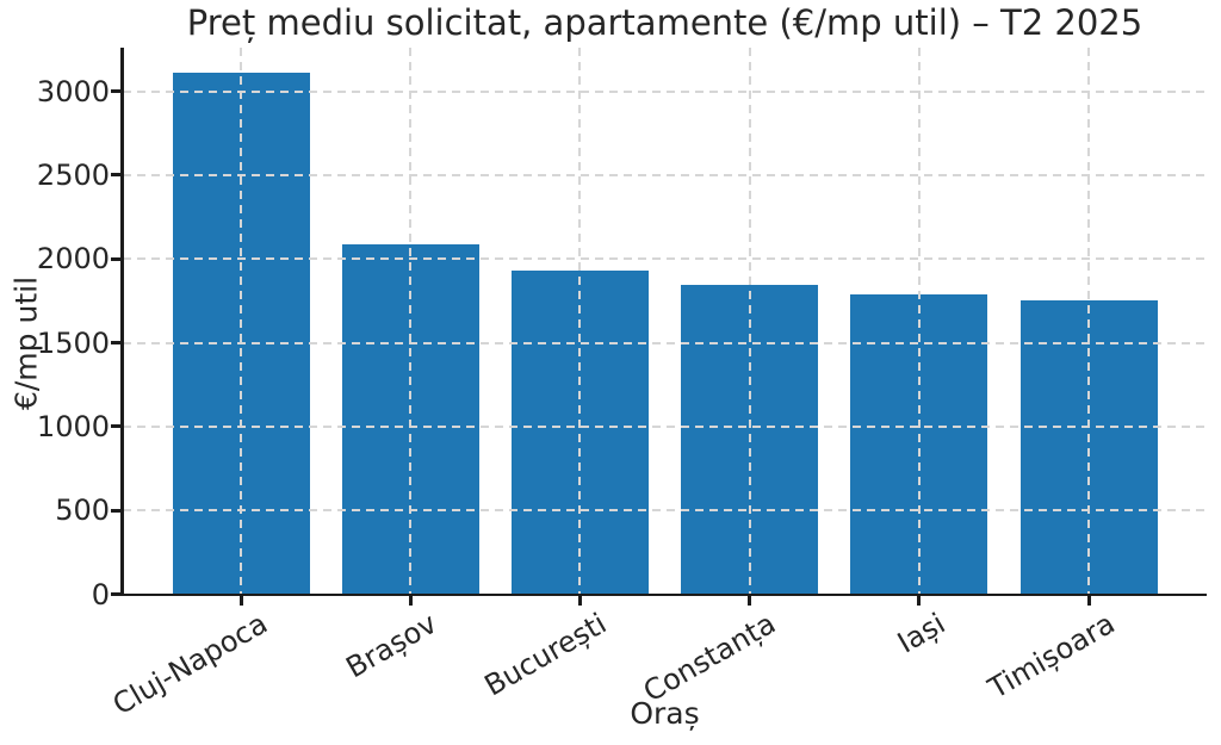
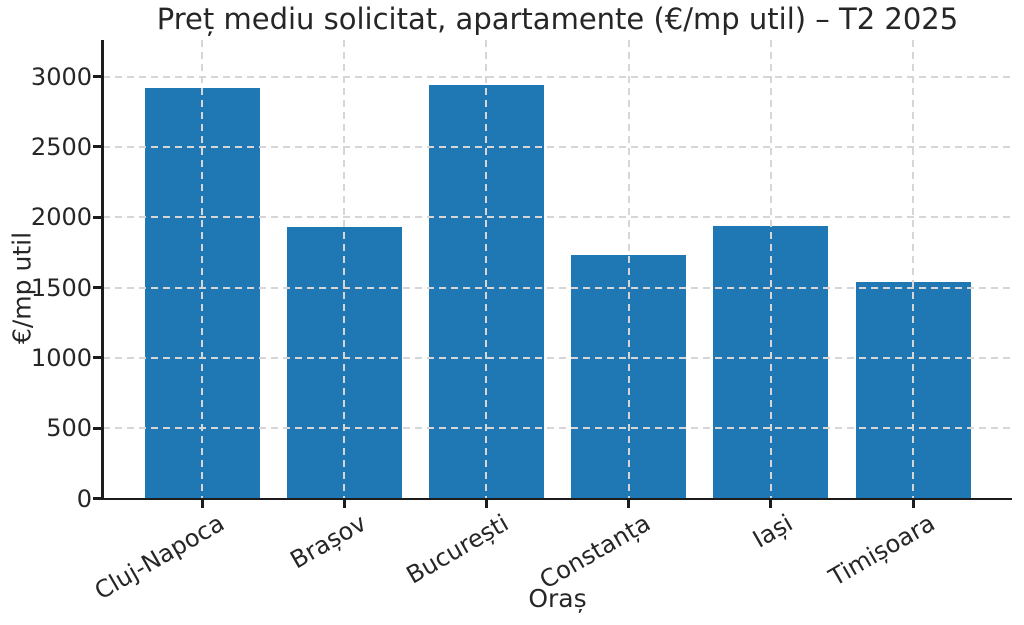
Cluj-Napoca: 3110 -> 2920
Brașov: 2090 -> 1930
București: 1930 -> 2940
Constanța: 1840 -> 1730
Iași: 1780 -> 1940
Timișoara: 1760 -> 1540
